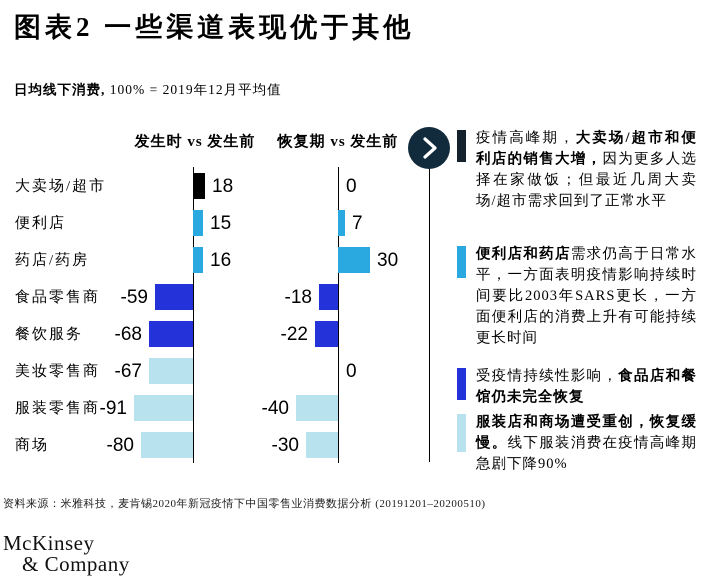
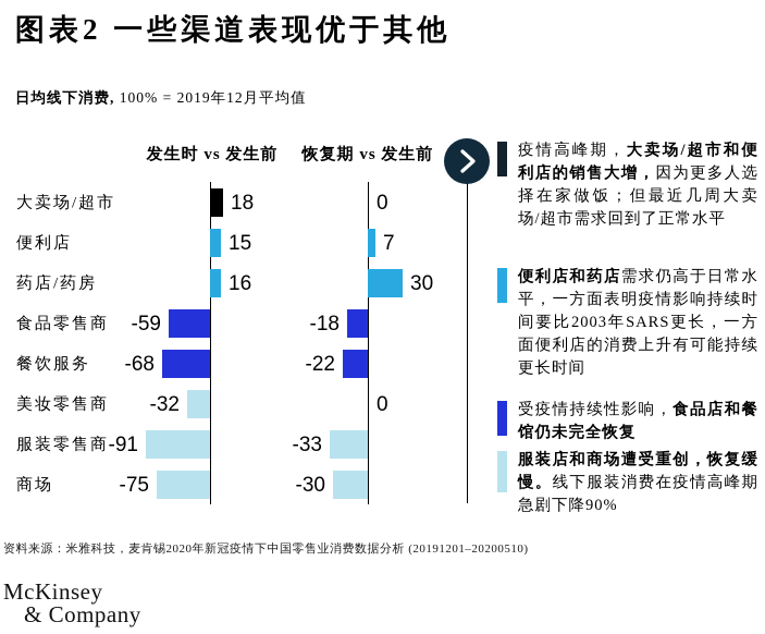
发生时 vs 发生前/美妆零售商: -67 -> -32
恢复期 vs 发生前/服装零售商: -40 -> -33
发生时 vs 发生前/商场: -80 -> -75
